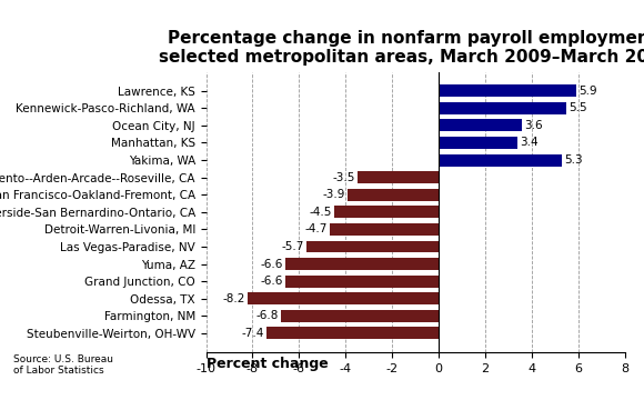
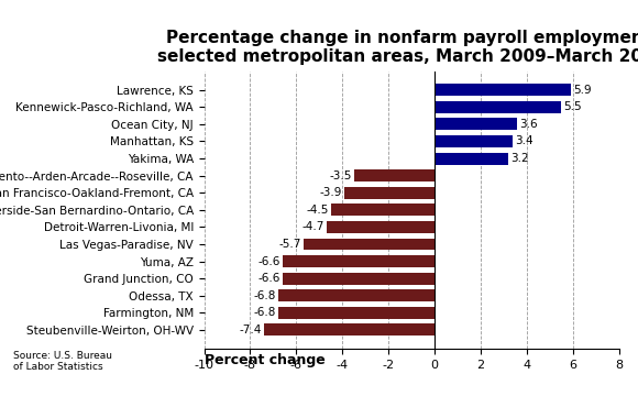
Yakima, WA: 5.3 -> 3.2
Odessa, TX: -8.2 -> -6.8
